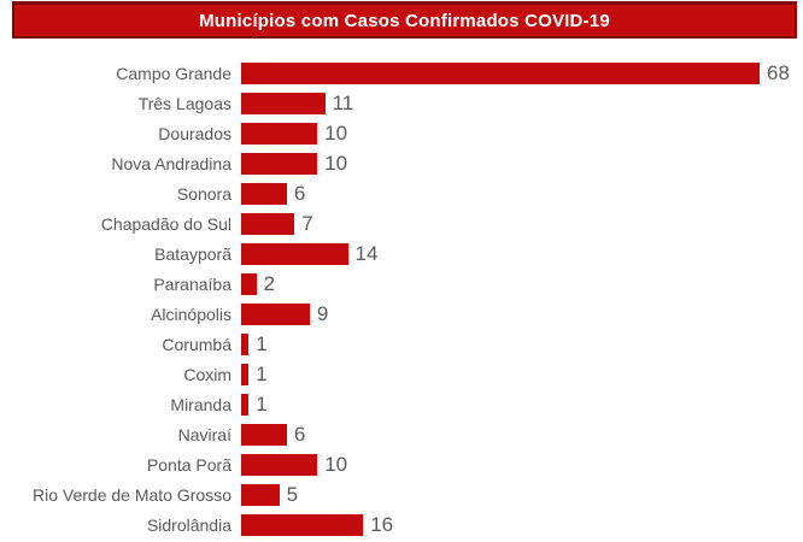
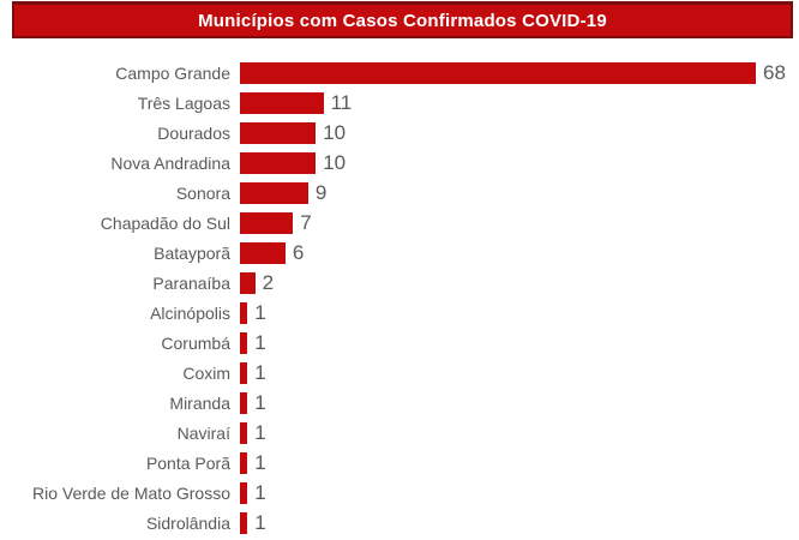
Sonora: 6 -> 9
Batayporã: 14 -> 6
Alcinópolis: 9 -> 1
Naviraí: 6 -> 1
Ponta Porã: 10 -> 1
Rio Verde de Mato Grosso: 5 -> 1
Sidrolândia: 16 -> 1
